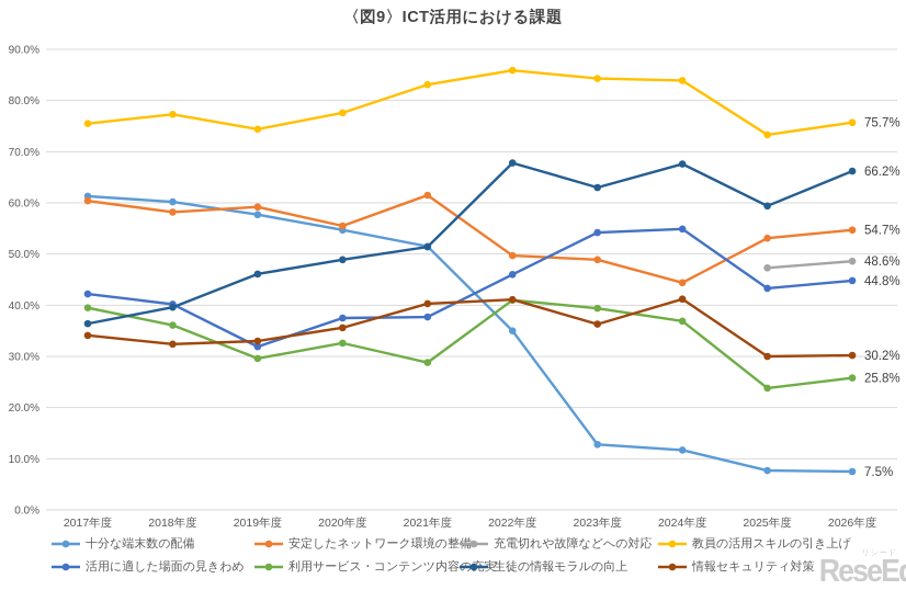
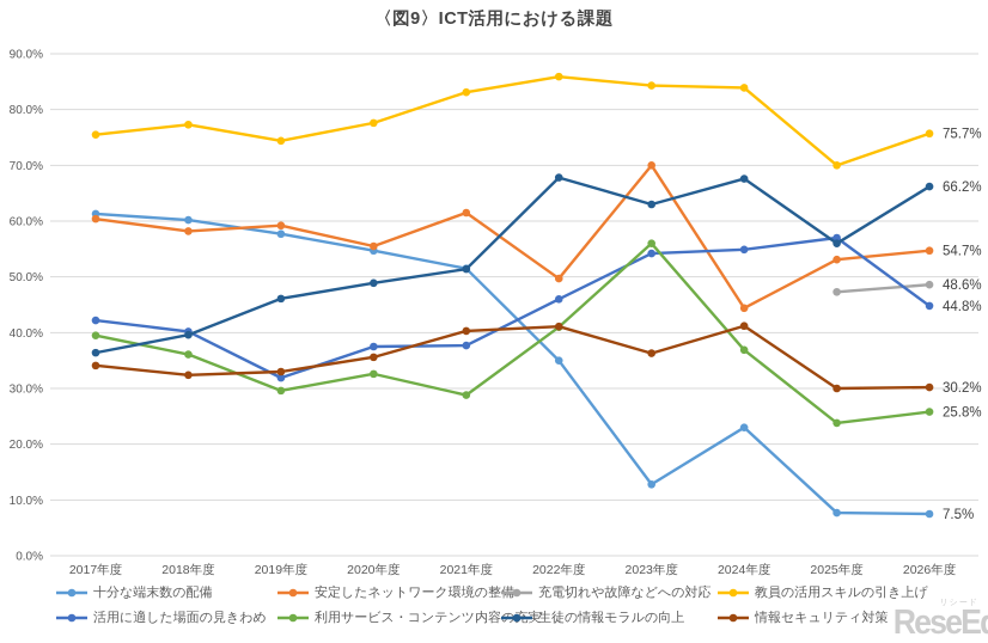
安定したネットワーク環境の整備/2023年度: 49% -> 70%
利用サービス・コンテンツ内容の充実/2023年度: 39% -> 56%
十分な端末数の配備/2024年度: 12% -> 23%
教員の活用スキルの引き上げ/2025年度: 73% -> 70%
活用に適した場面の見きわめ/2025年度: 43% -> 57%
生徒の情報モラルの向上/2025年度: 59% -> 56%
